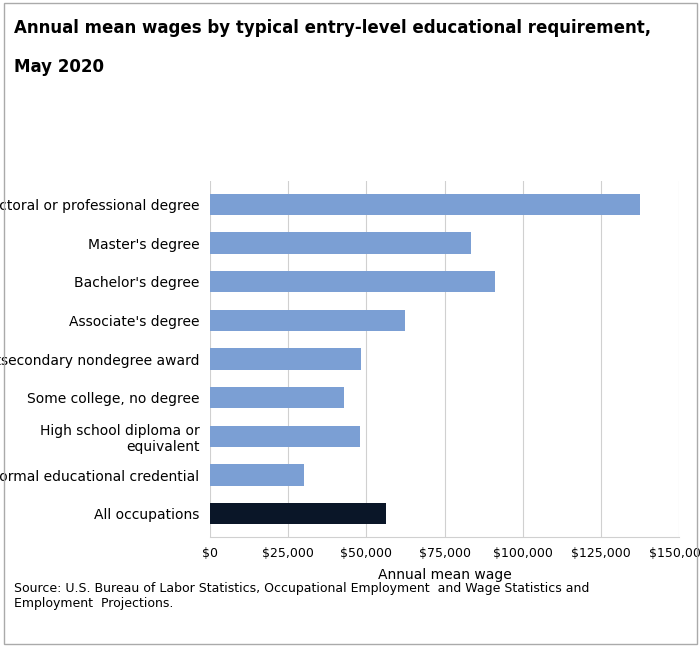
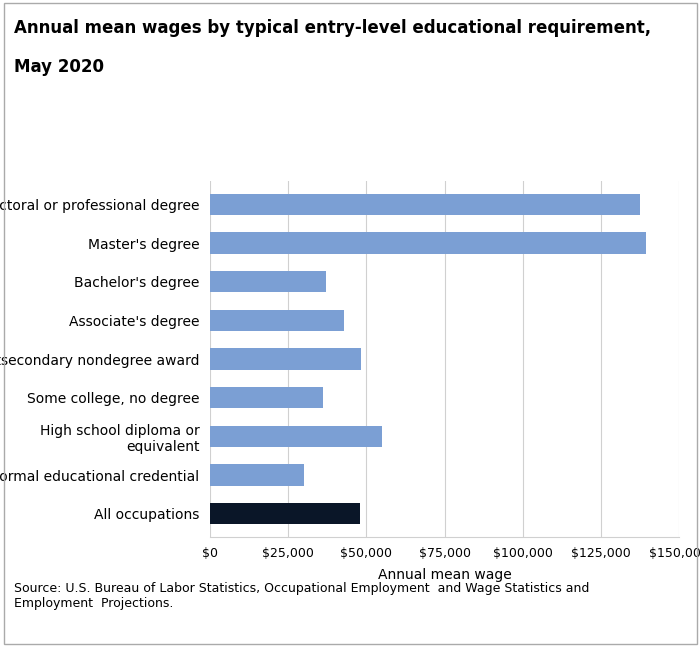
Master's degree: $83,600 -> $139,500
Bachelor's degree: $91,200 -> $37,000
Associate's degree: $62,300 -> $43,000
Some college, no degree: $42,900 -> $36,000
High school diploma or equivalent: $48,000 -> $55,000
All occupations: $56,300 -> $48,000
